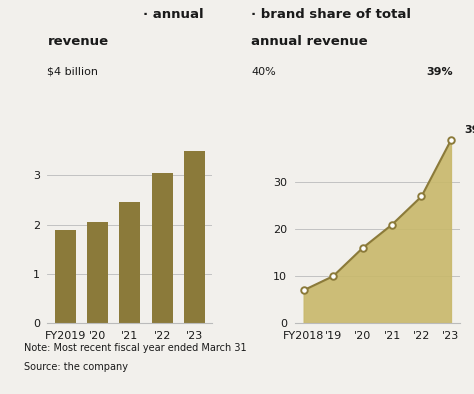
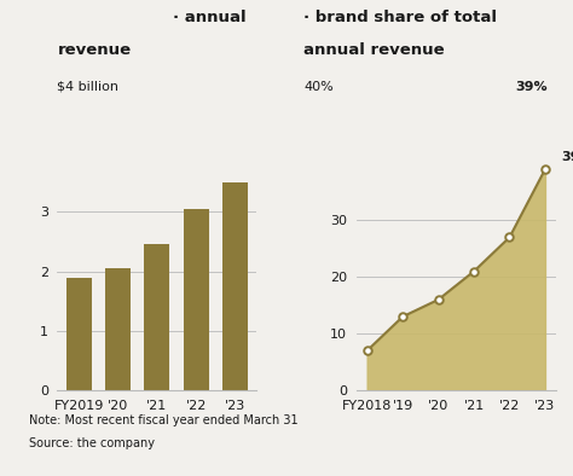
'19: 10 -> 13
